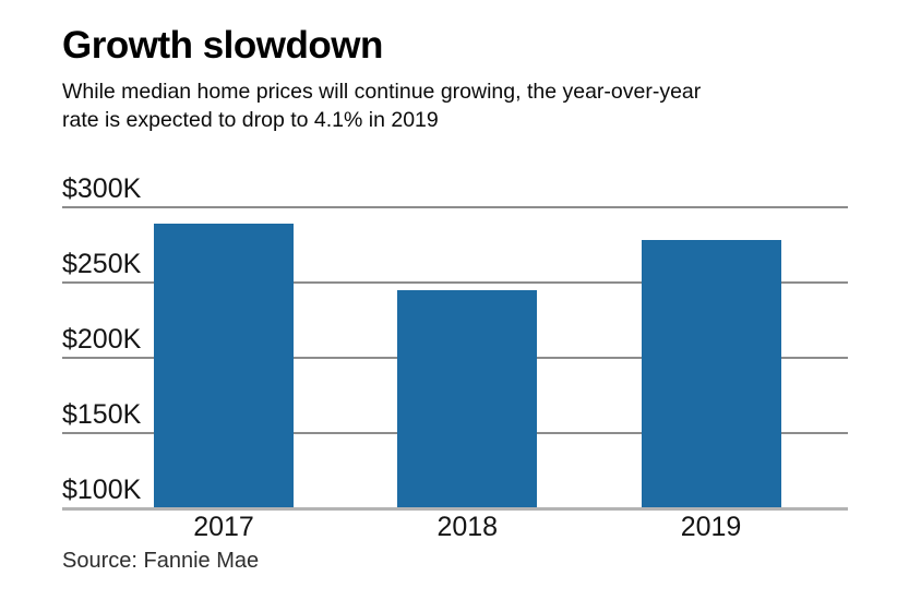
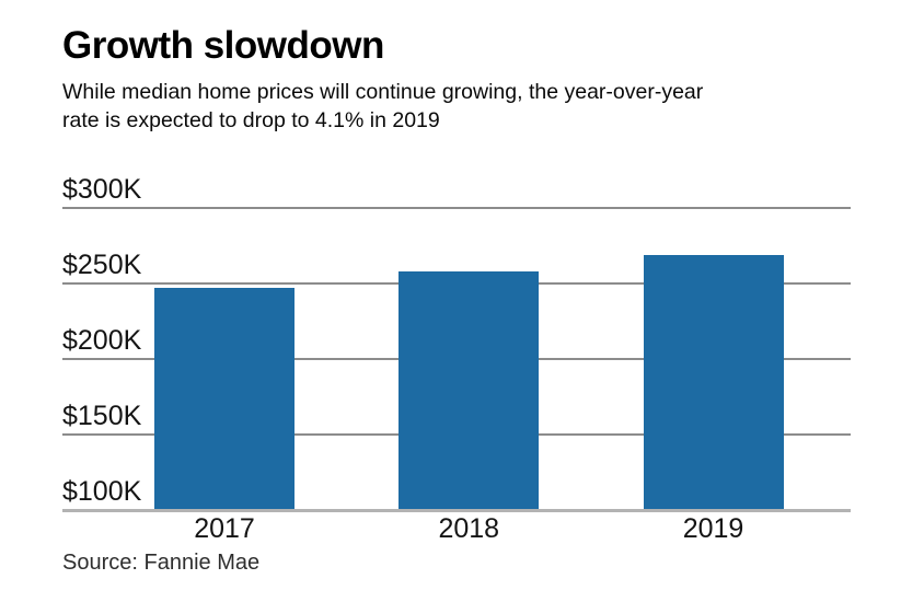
2017: $289K -> $247K
2018: $245K -> $258K
2019: $278K -> $269K
